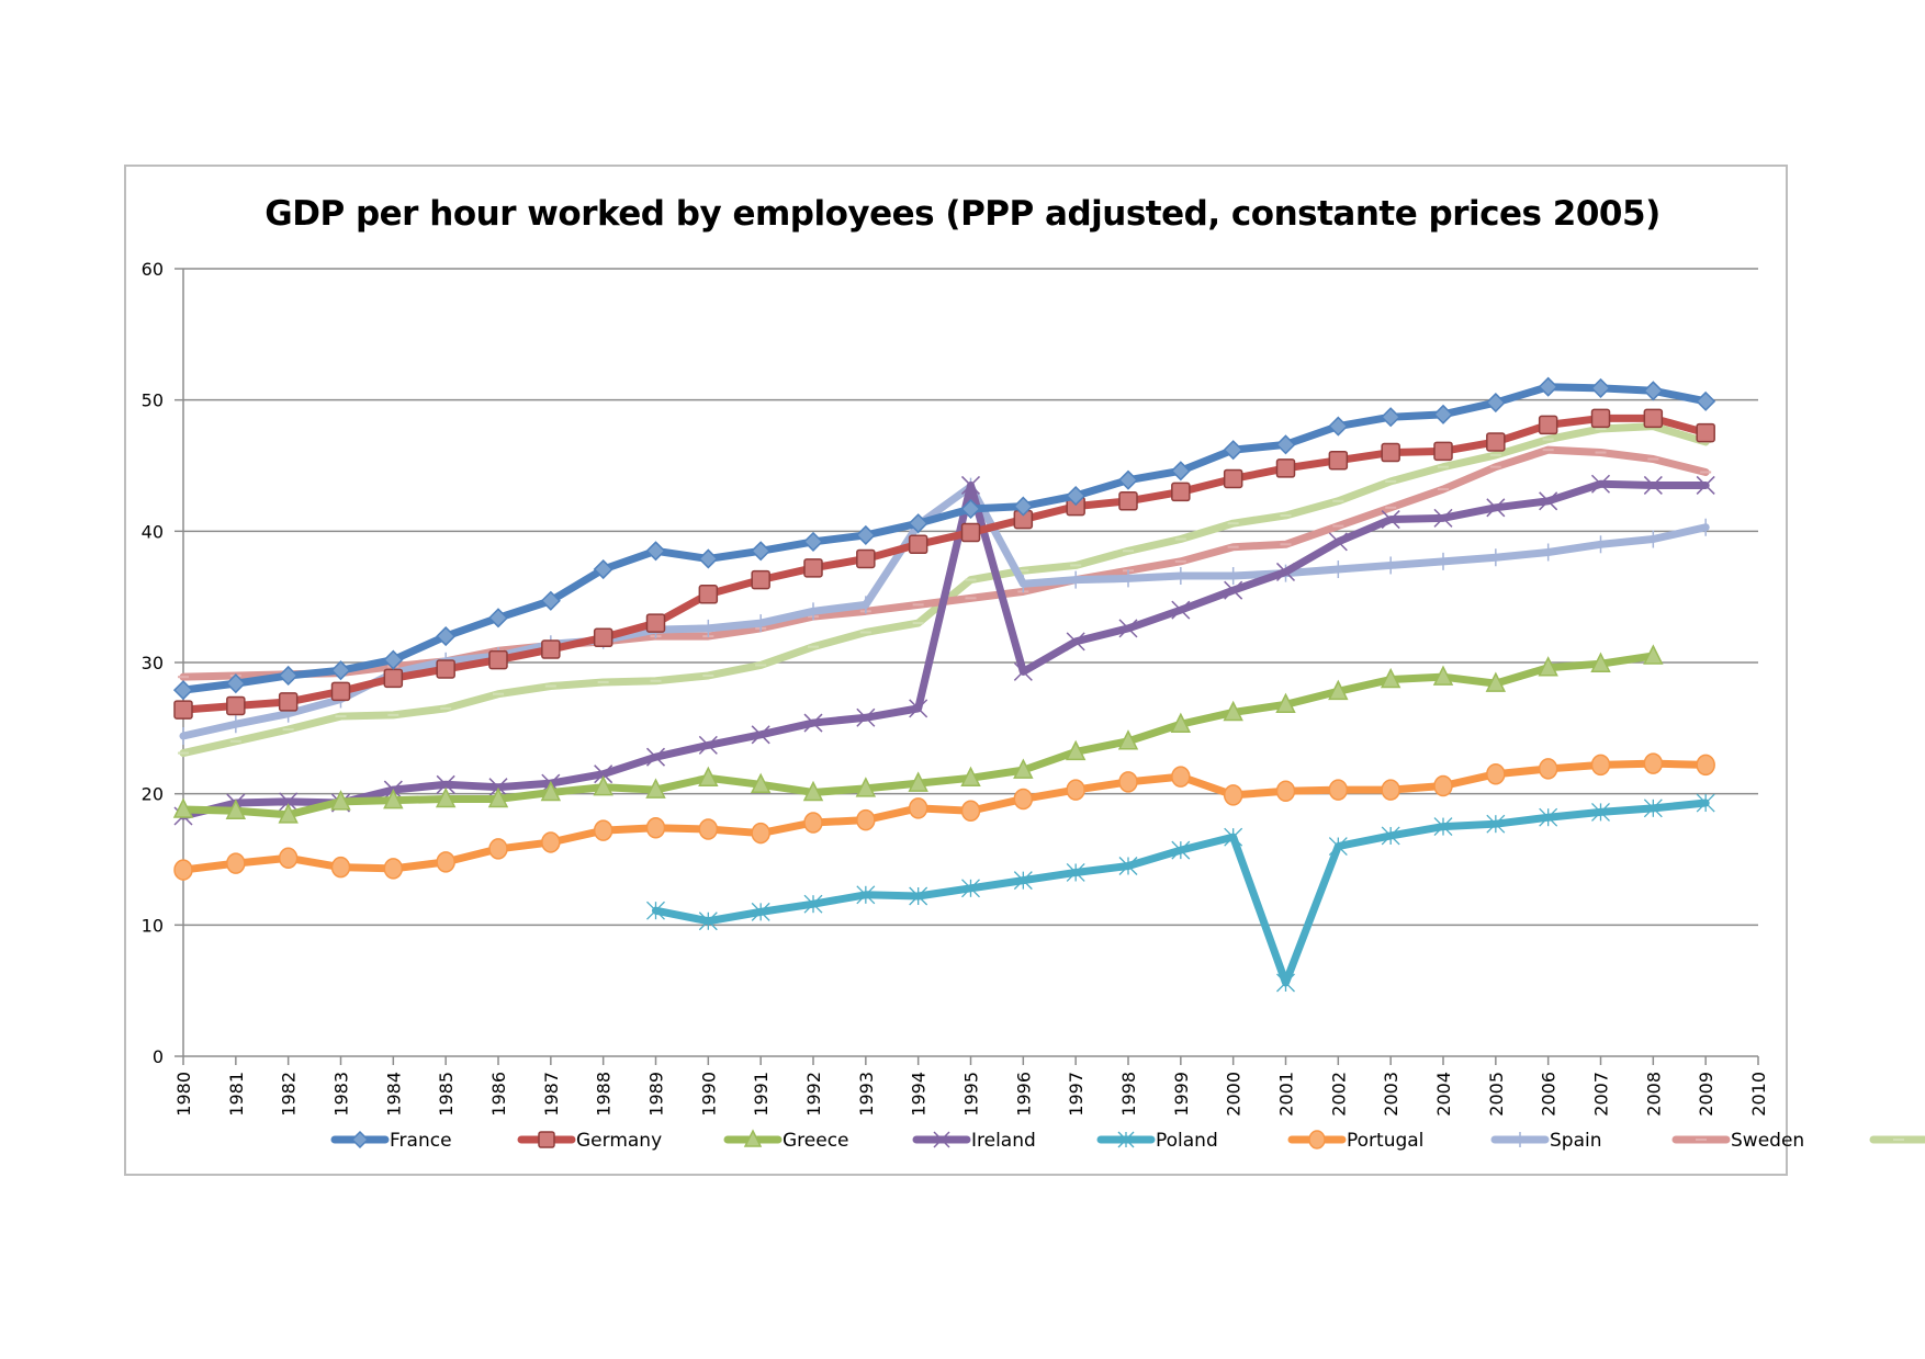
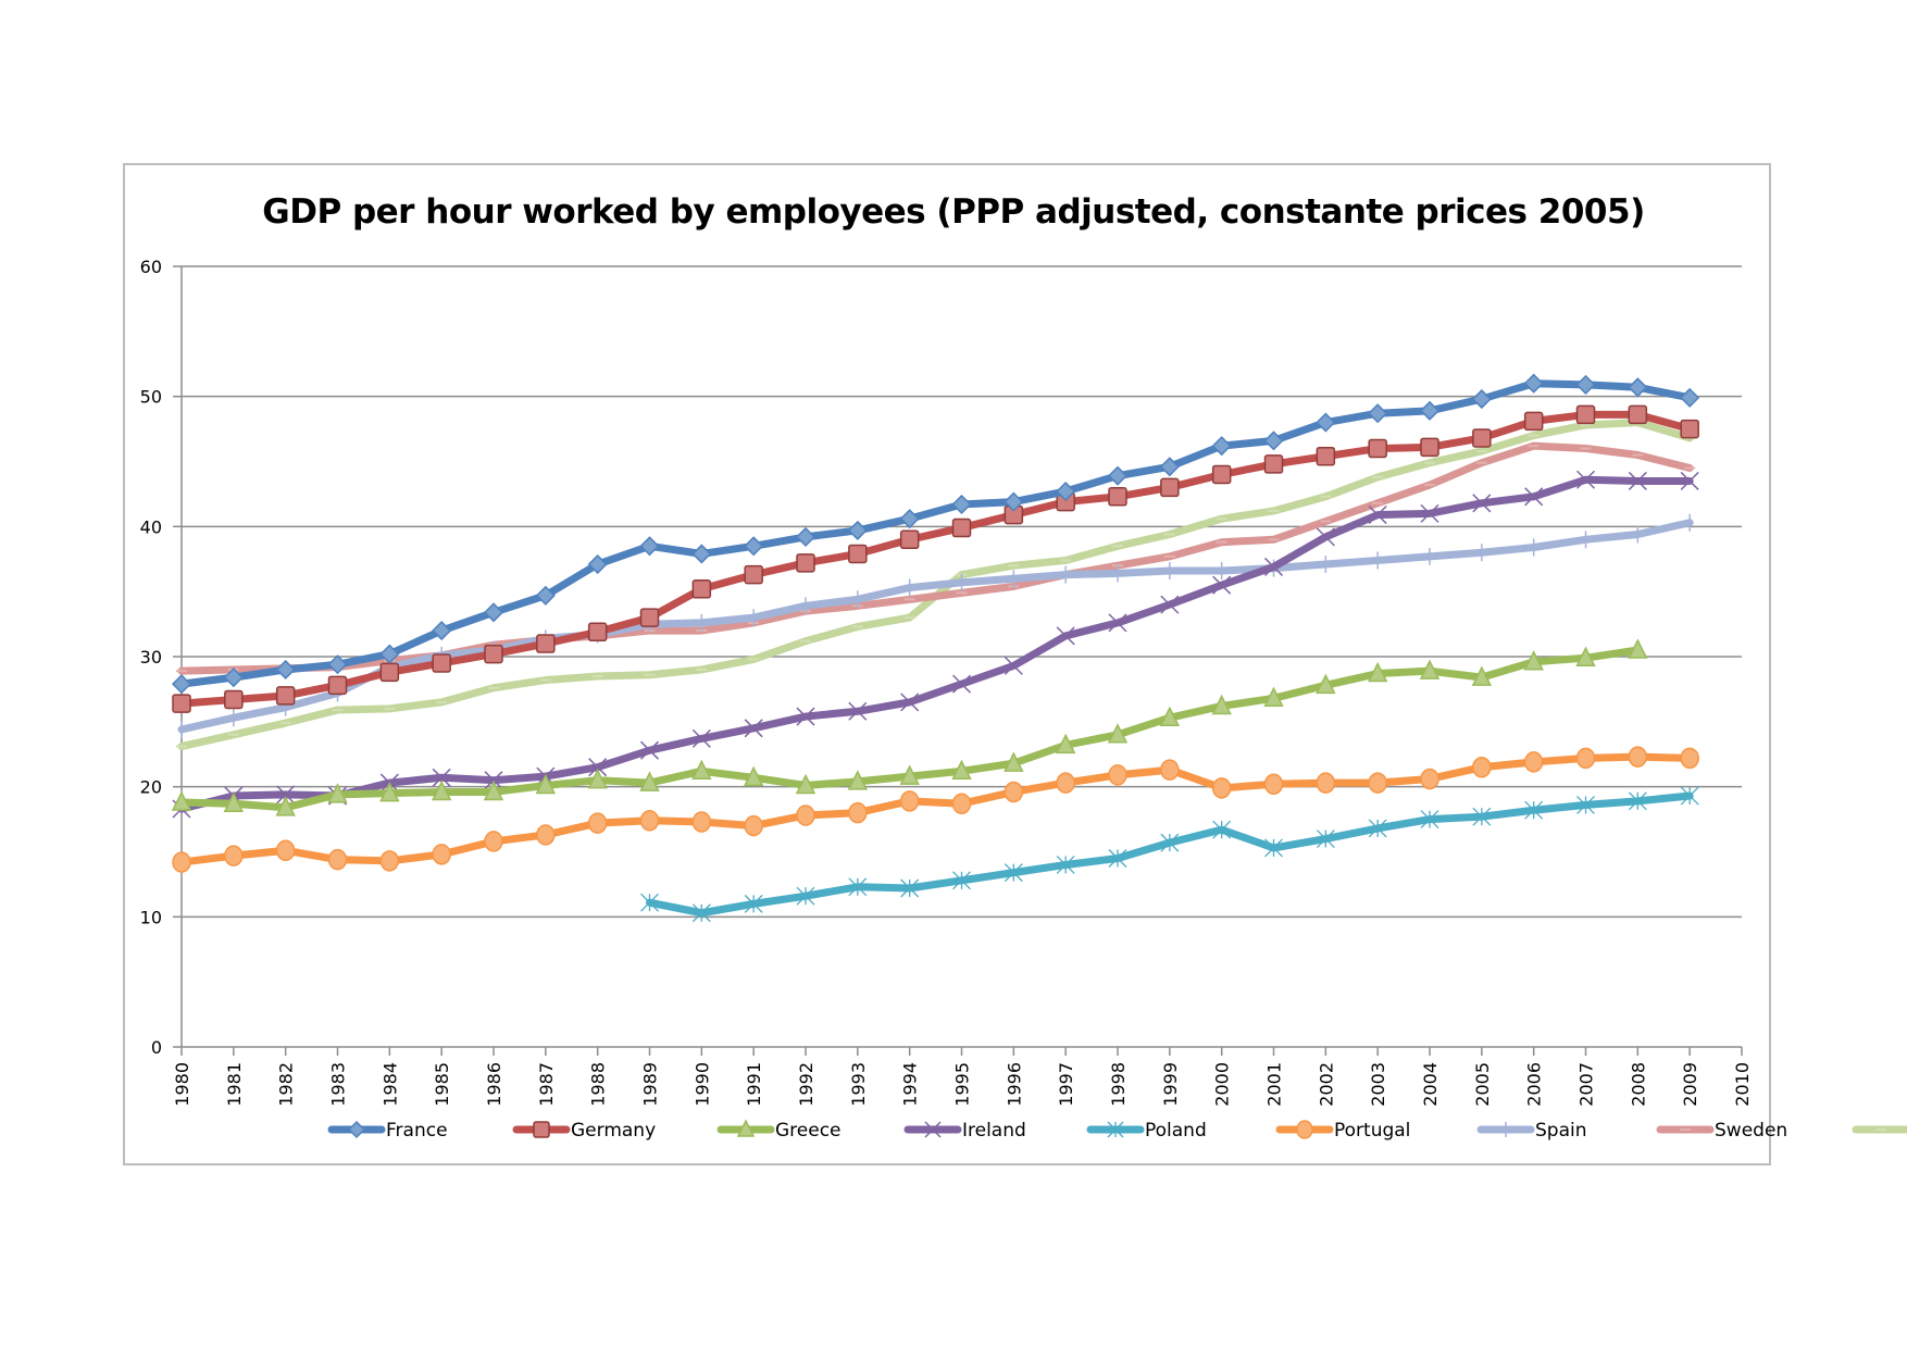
Spain/1994: 40.5 -> 35.3
Ireland/1995: 43.5 -> 27.9
Spain/1995: 43.4 -> 35.7
Poland/2001: 5.6 -> 15.3
